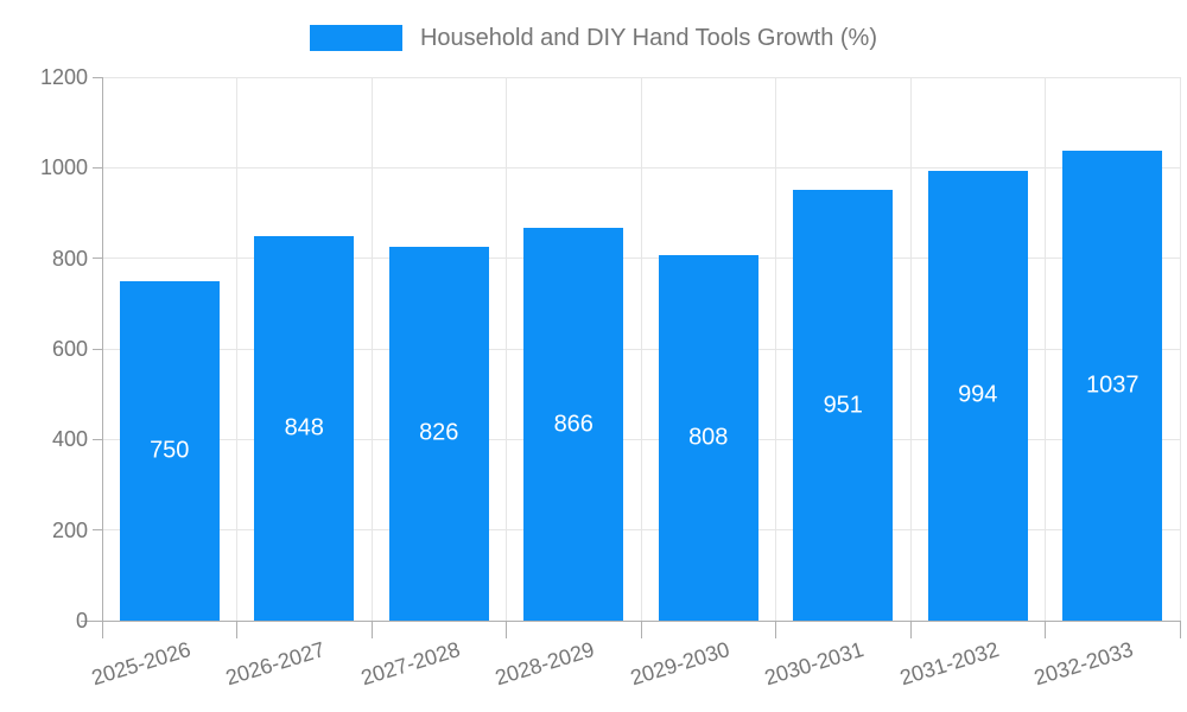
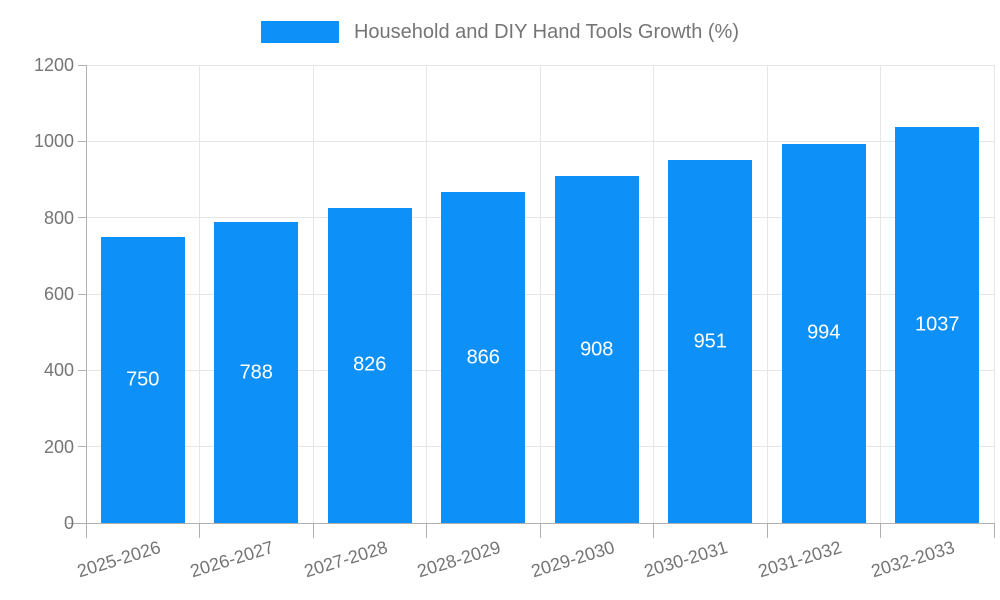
2026-2027: 848 -> 788
2029-2030: 808 -> 908
